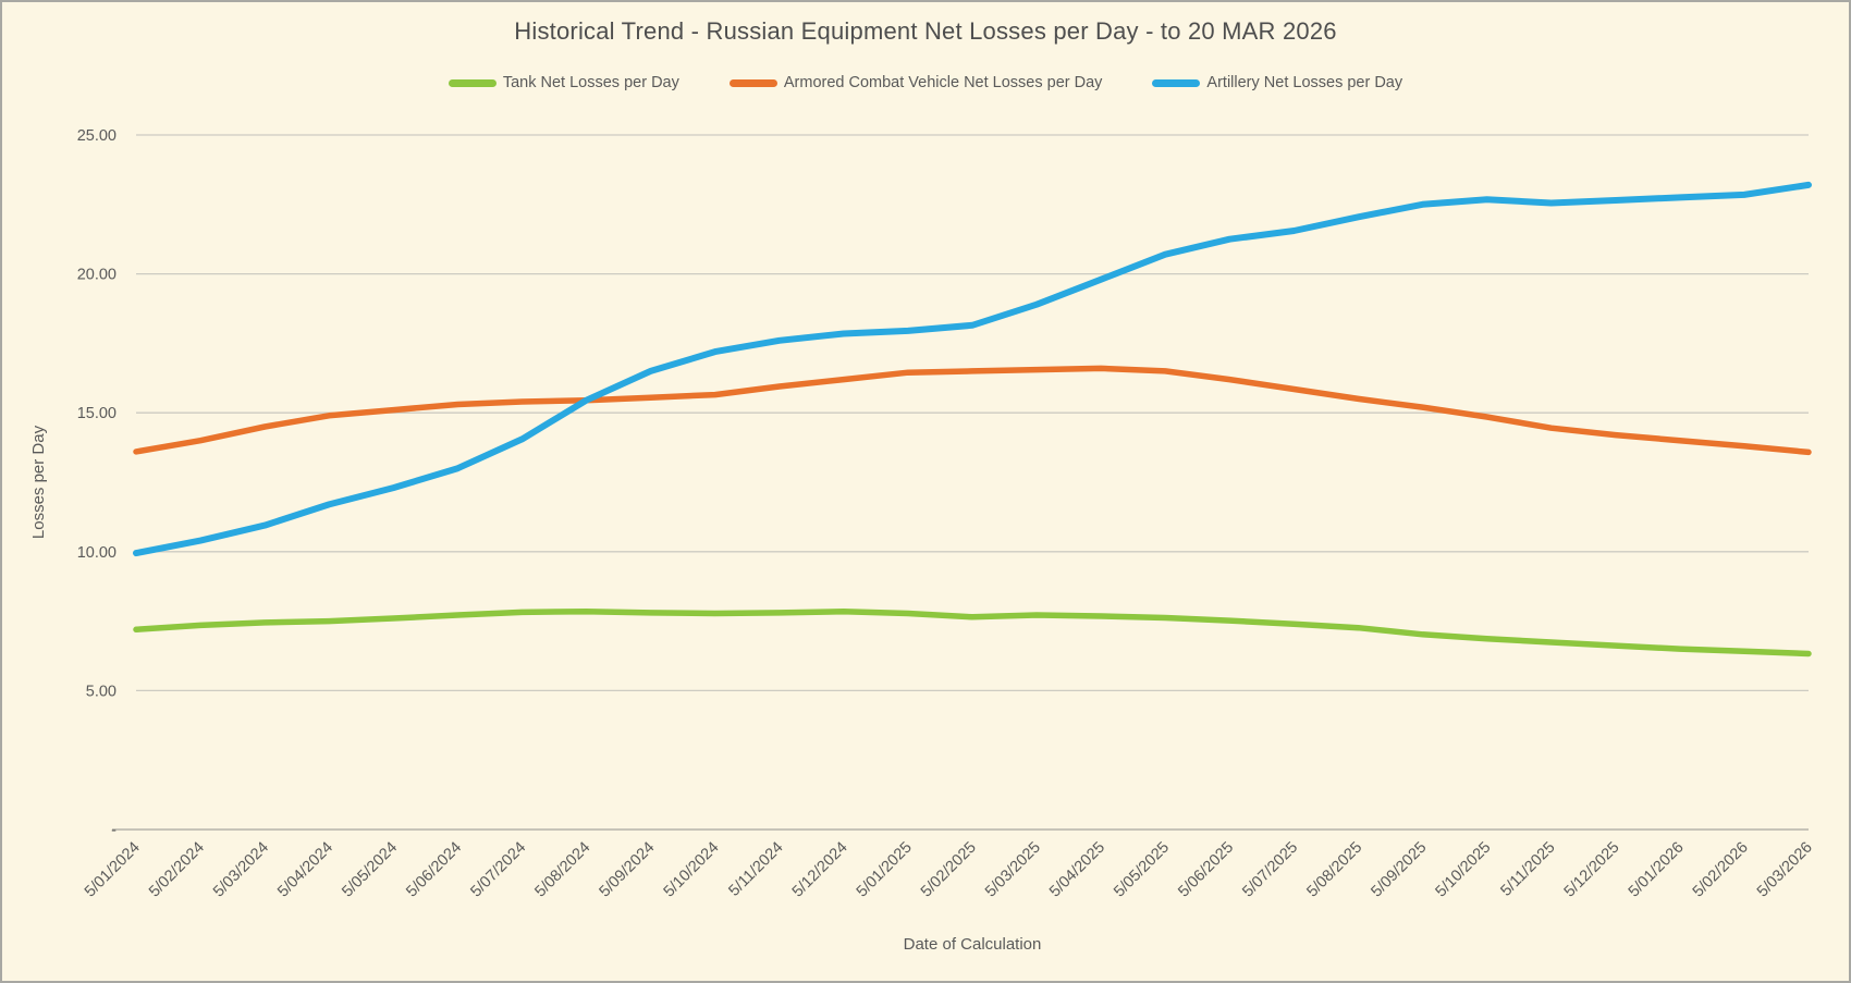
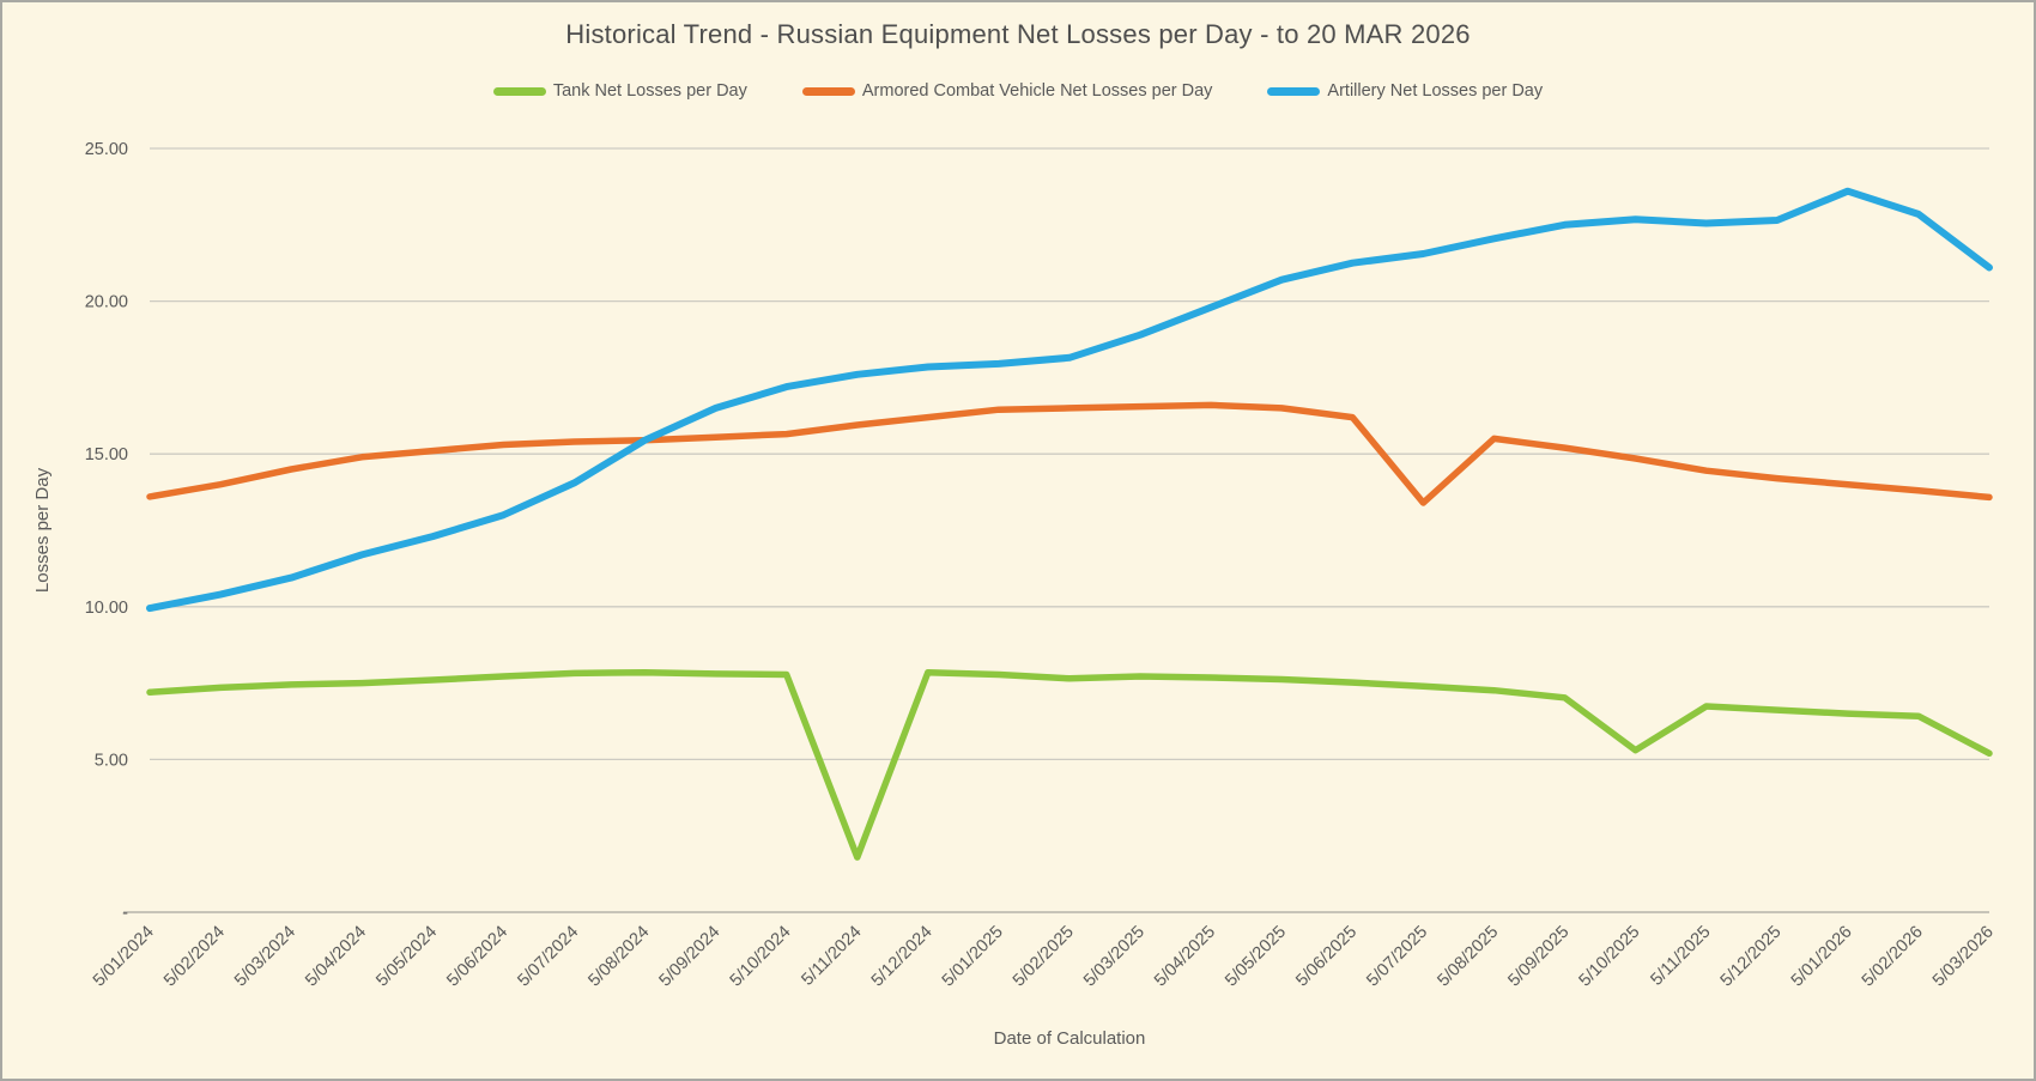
Tank Net Losses per Day/5/11/2024: 7.8 -> 1.8
Armored Combat Vehicle Net Losses per Day/5/07/2025: 15.8 -> 13.4
Tank Net Losses per Day/5/10/2025: 6.9 -> 5.3
Artillery Net Losses per Day/5/01/2026: 22.8 -> 23.6
Tank Net Losses per Day/5/03/2026: 6.3 -> 5.2
Artillery Net Losses per Day/5/03/2026: 23.2 -> 21.1
